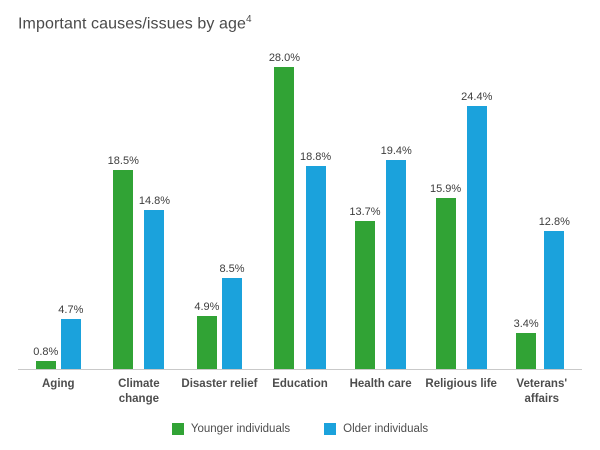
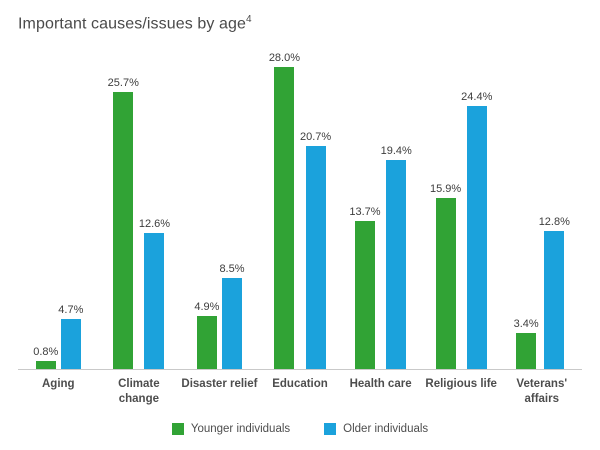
Younger individuals/Climate change: 18.5% -> 25.7%
Older individuals/Climate change: 14.8% -> 12.6%
Older individuals/Education: 18.8% -> 20.7%
